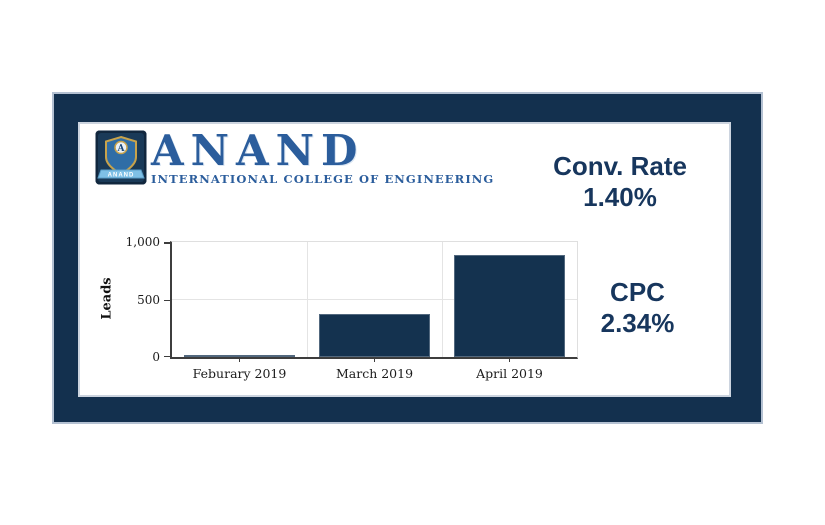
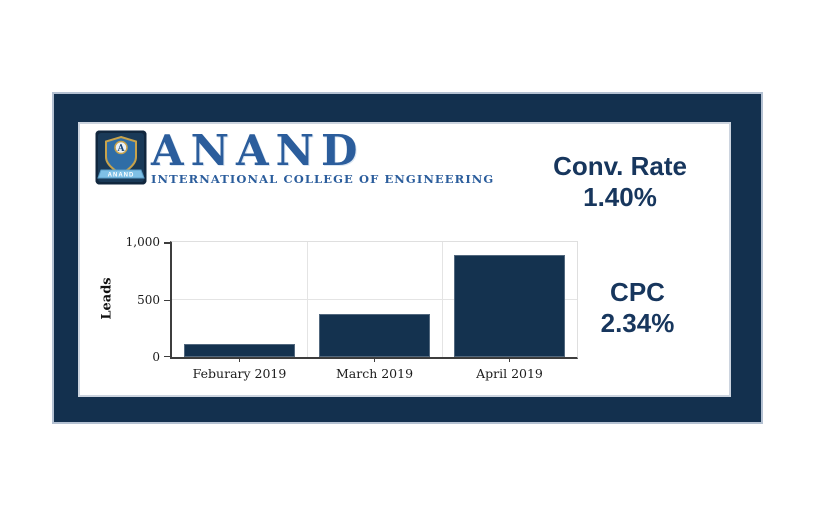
Feburary 2019: 10 -> 110
